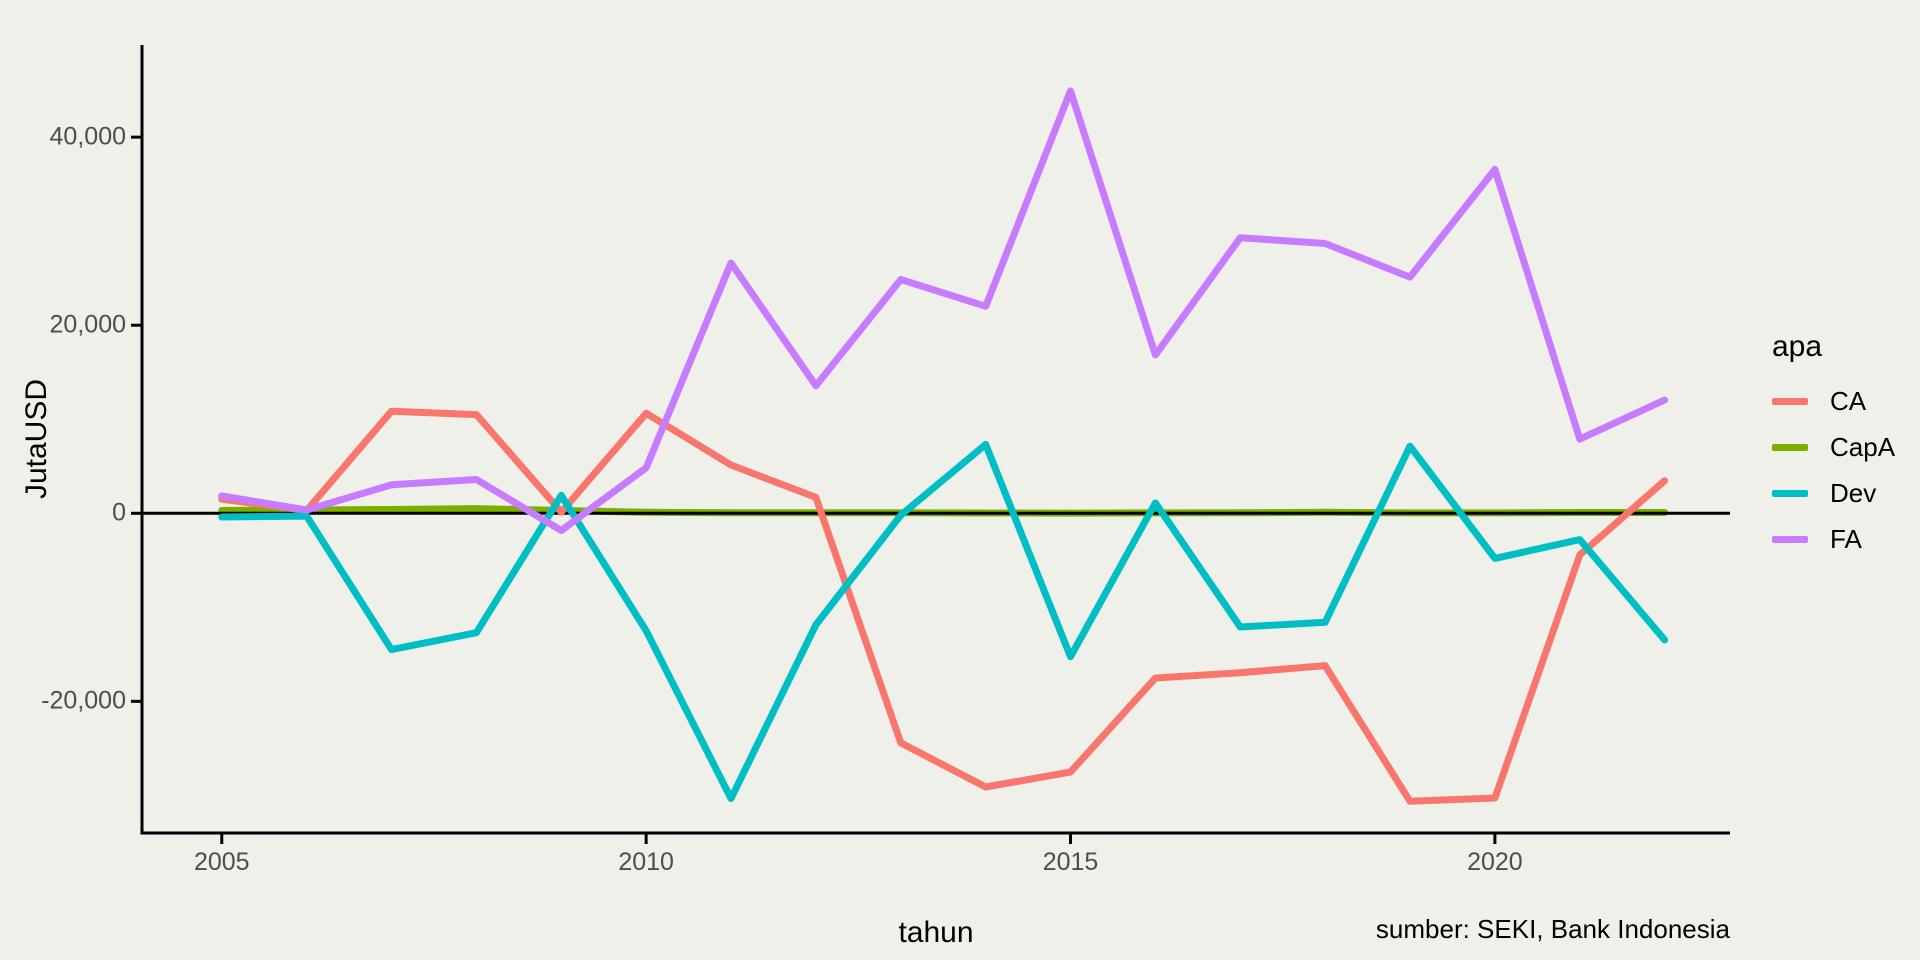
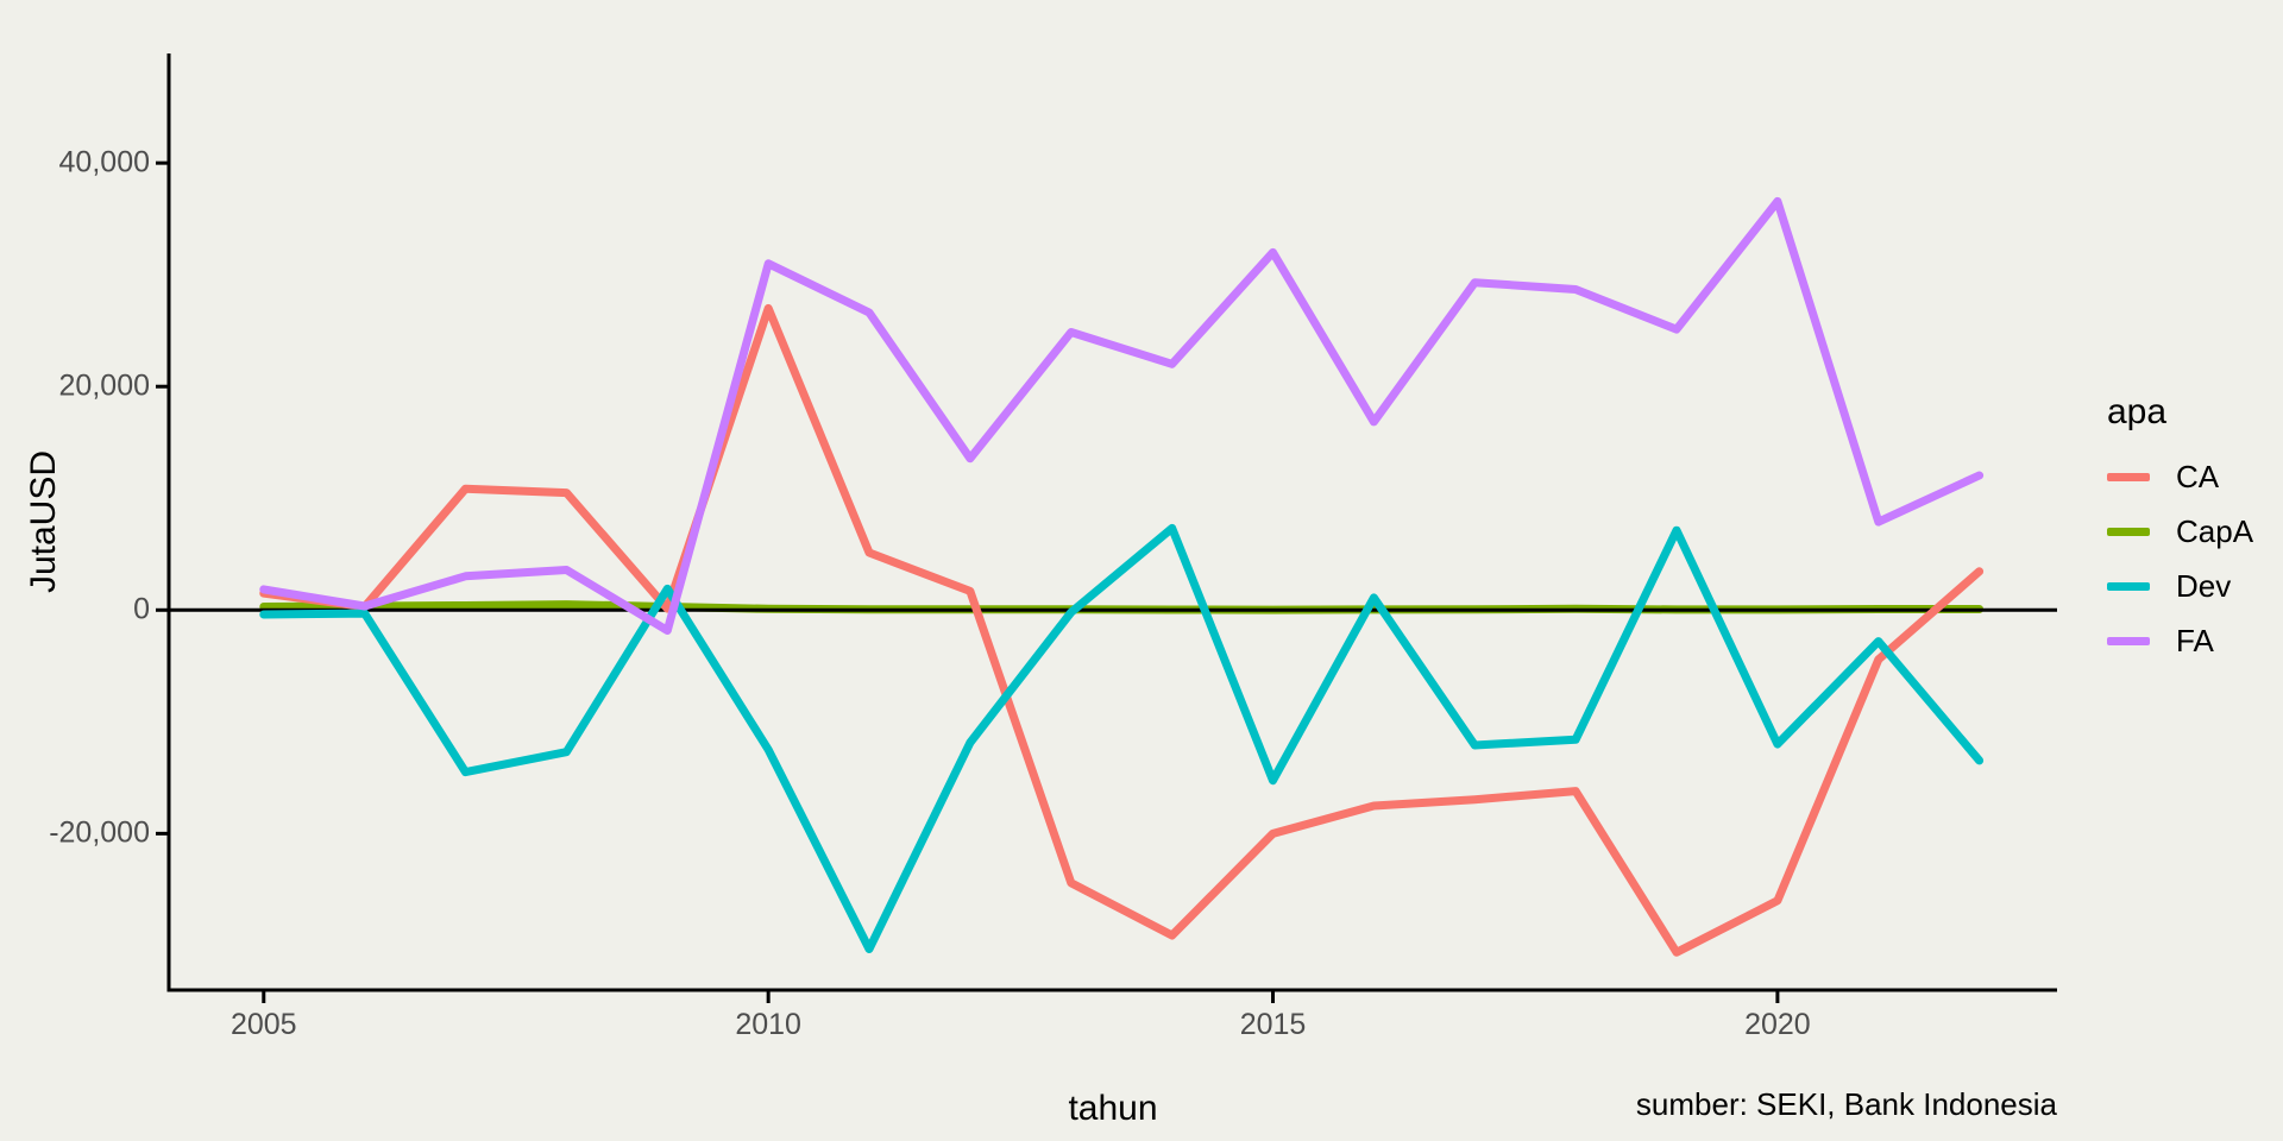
CA/2010: 11000 -> 27000
FA/2010: 5000 -> 31000
CA/2015: -28000 -> -20000
FA/2015: 45000 -> 32000
CA/2020: -30000 -> -26000
Dev/2020: -5000 -> -12000
